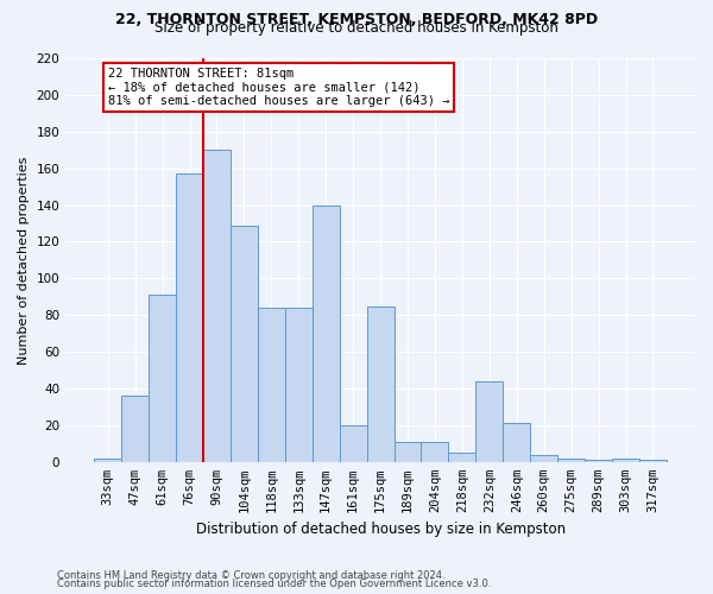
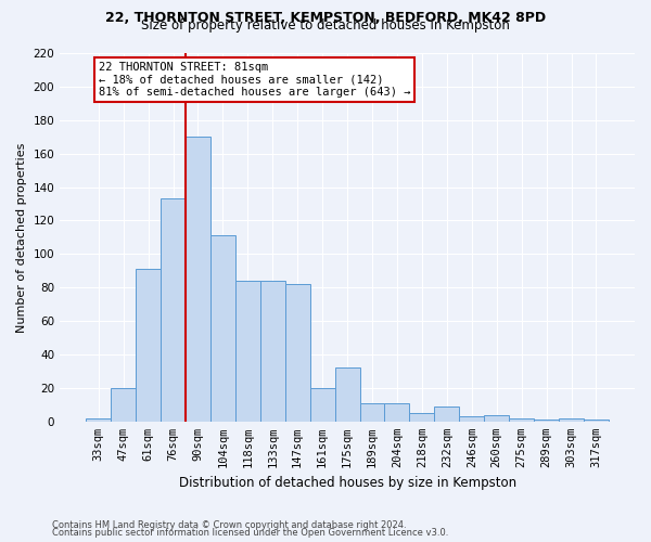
47sqm: 36 -> 20
76sqm: 157 -> 133
104sqm: 129 -> 111
147sqm: 140 -> 82
175sqm: 85 -> 32
232sqm: 44 -> 9
246sqm: 21 -> 3
